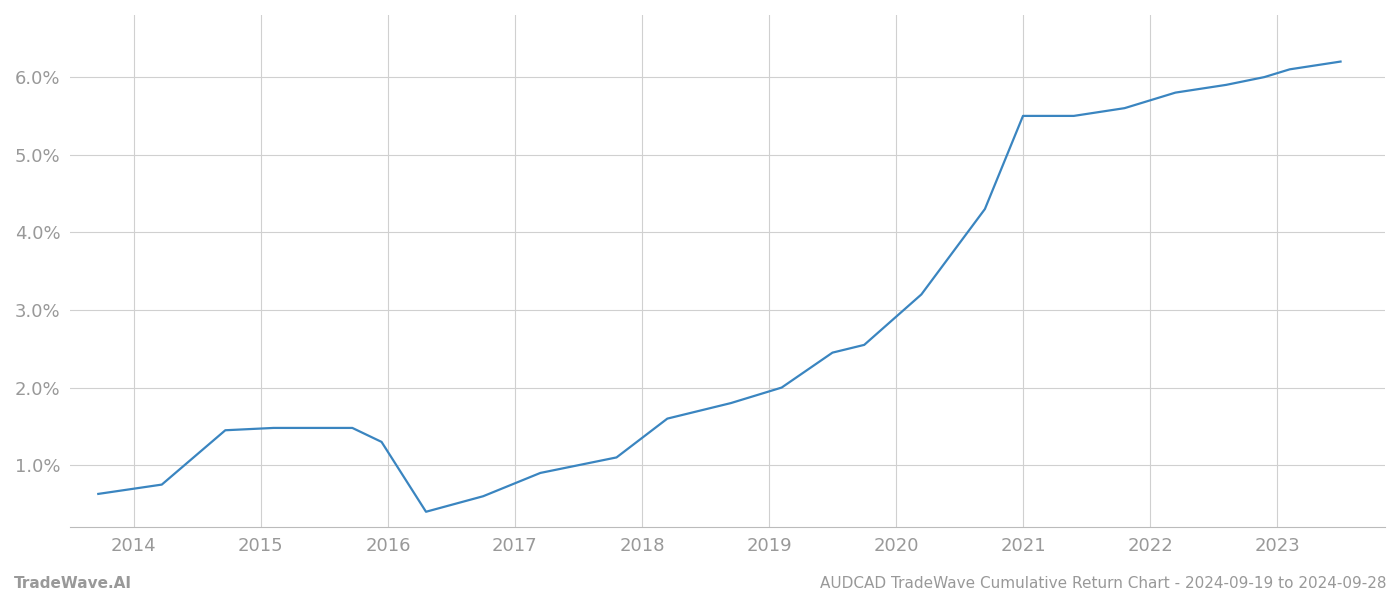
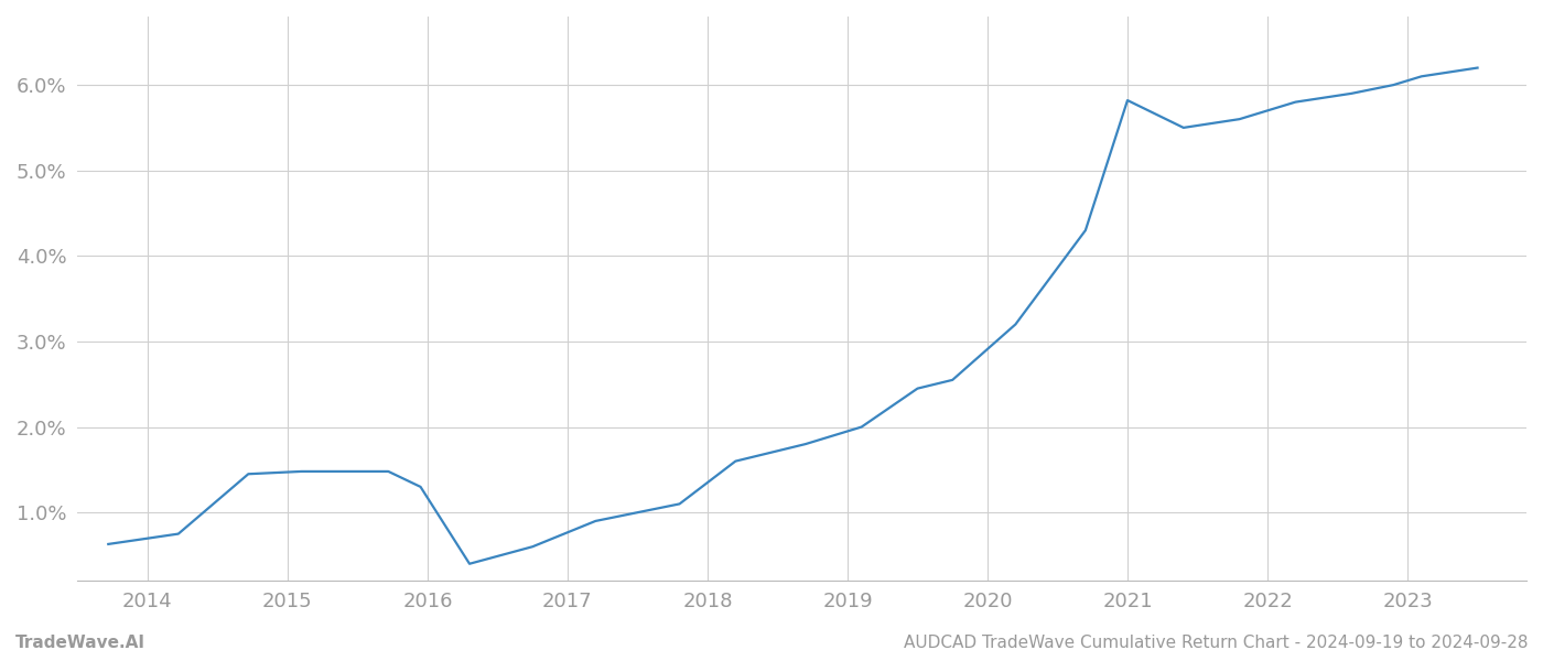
2021: 5.50% -> 5.82%
